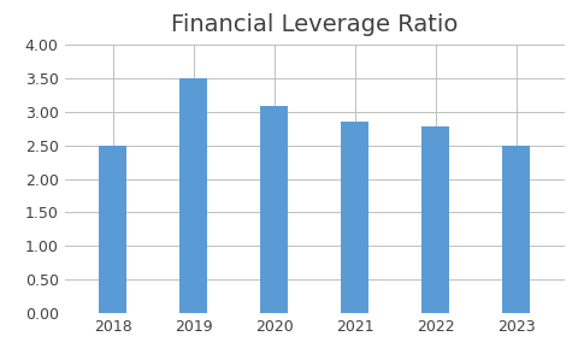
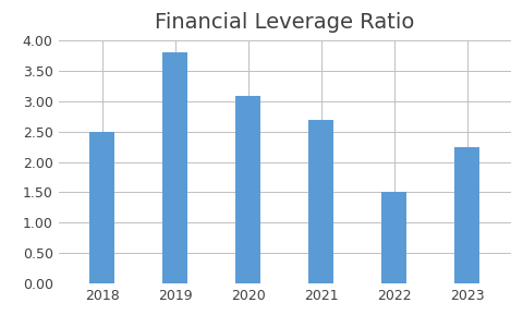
2019: 3.50 -> 3.80
2021: 2.85 -> 2.70
2022: 2.79 -> 1.50
2023: 2.50 -> 2.24
